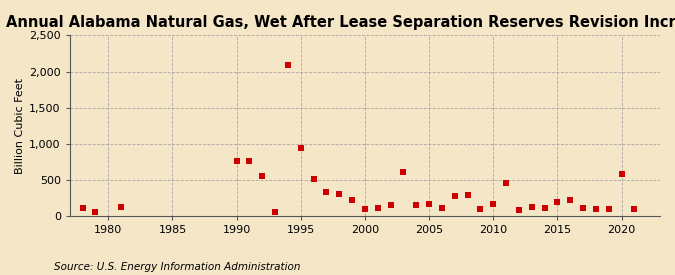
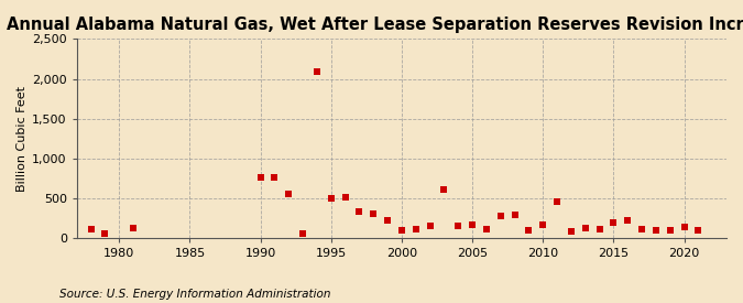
1995: 940 -> 500
2020: 580 -> 140
